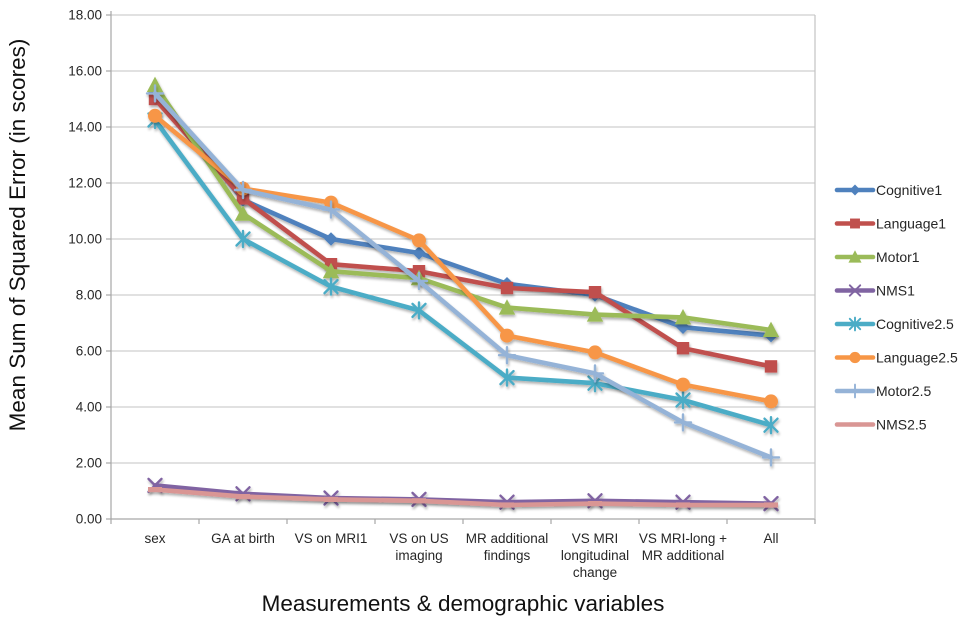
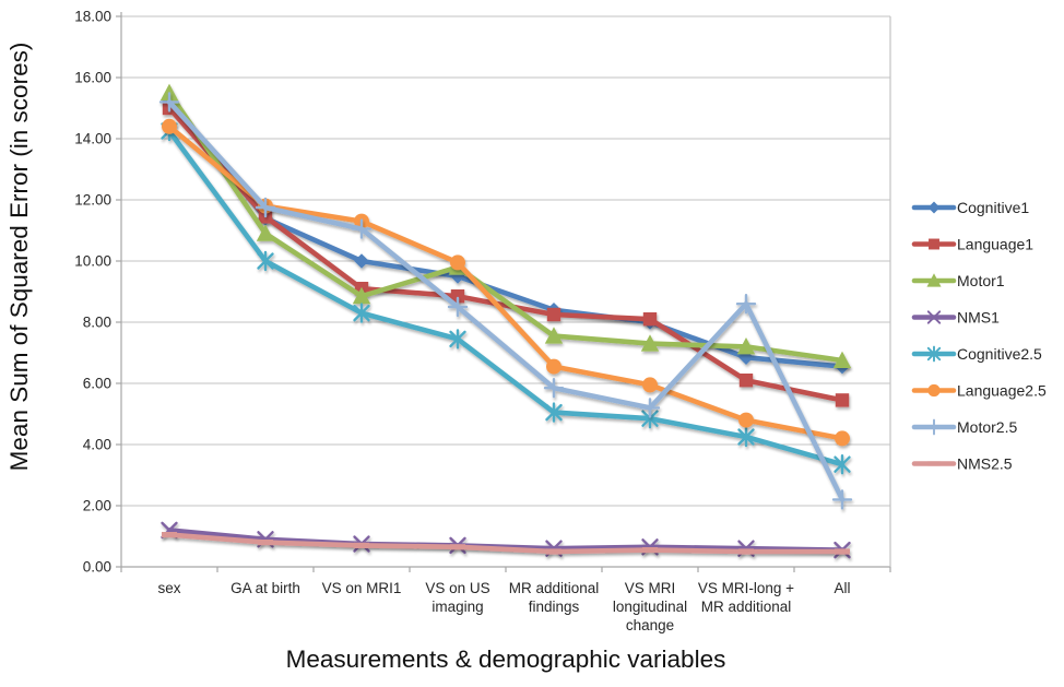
Motor1/VS on US imaging: 8.6 -> 9.8
Motor2.5/VS MRI-long + MR additional: 3.5 -> 8.6
